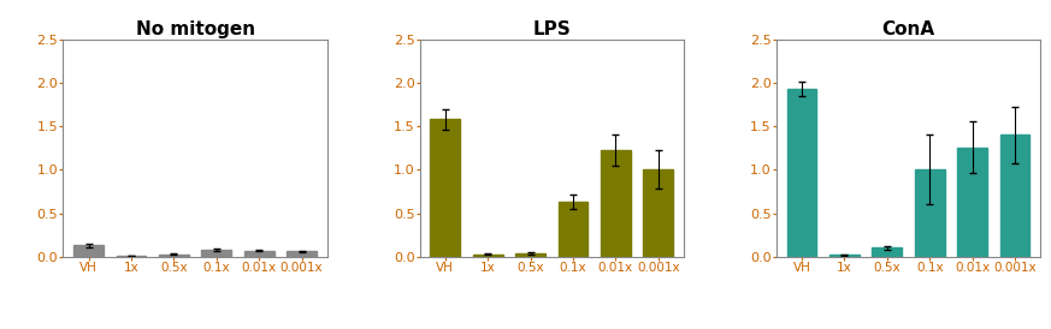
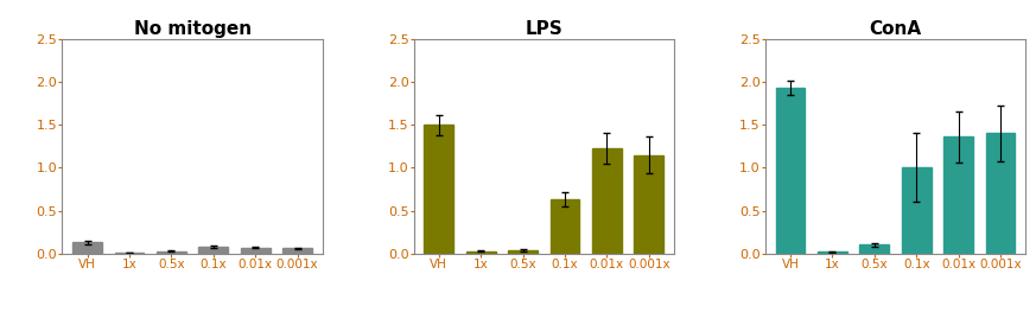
LPS/VH: 1.58 -> 1.50
LPS/0.001x: 1.00 -> 1.15
ConA/0.01x: 1.26 -> 1.36
